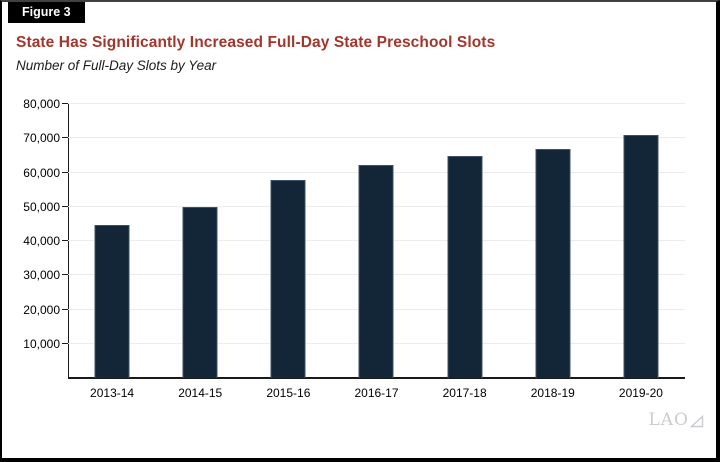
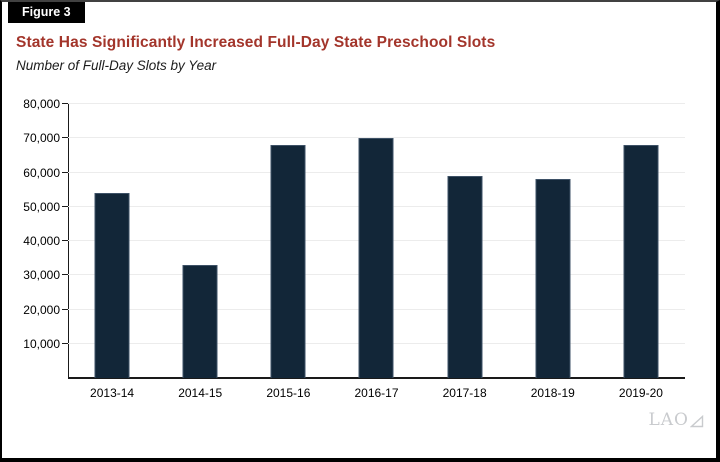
2013-14: 45000 -> 54000
2014-15: 50000 -> 33000
2015-16: 58000 -> 68000
2016-17: 62000 -> 70000
2017-18: 65000 -> 59000
2018-19: 67000 -> 58000
2019-20: 71000 -> 68000
